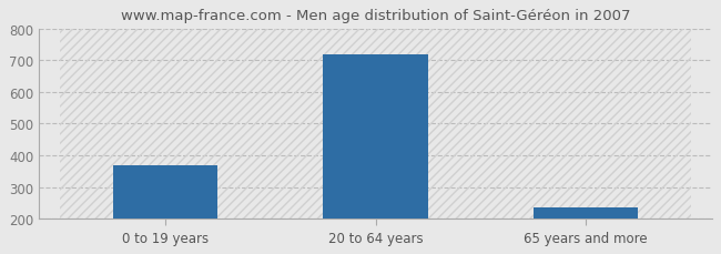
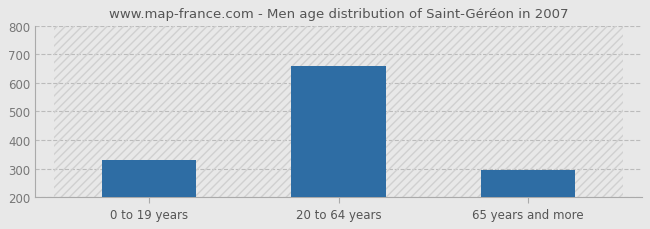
0 to 19 years: 370 -> 330
20 to 64 years: 720 -> 660
65 years and more: 235 -> 295
